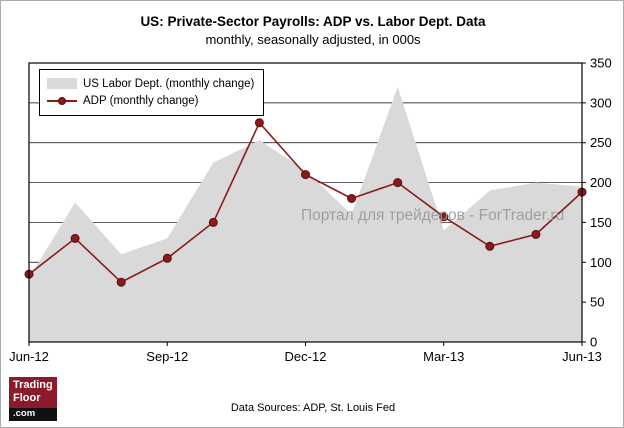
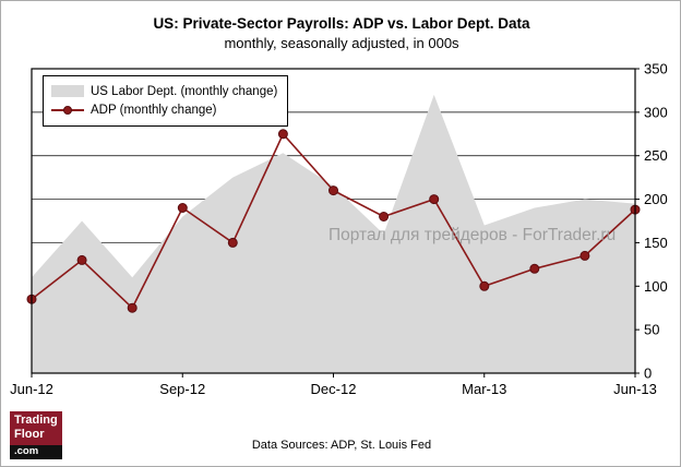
US Labor Dept. (monthly change)/Jun-12: 80 -> 110
US Labor Dept. (monthly change)/Sep-12: 130 -> 180
ADP (monthly change)/Sep-12: 100 -> 190
US Labor Dept. (monthly change)/Mar-13: 140 -> 170
ADP (monthly change)/Mar-13: 160 -> 100
